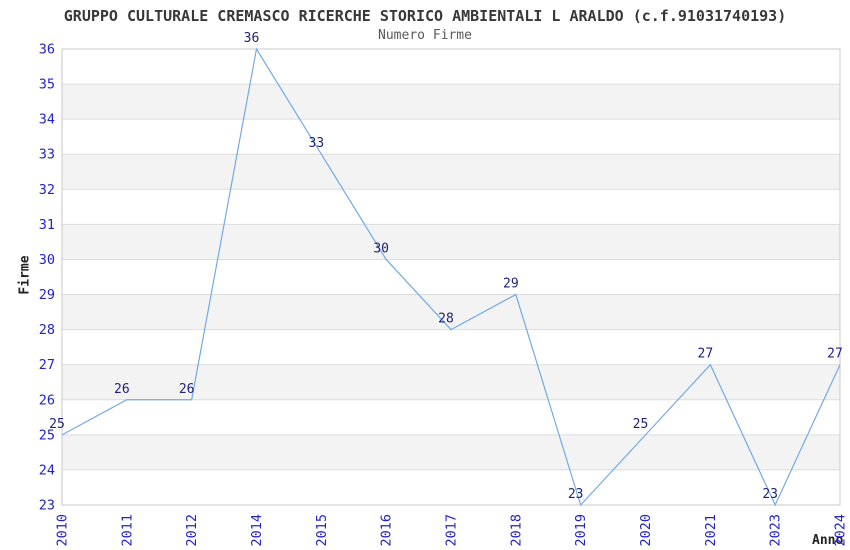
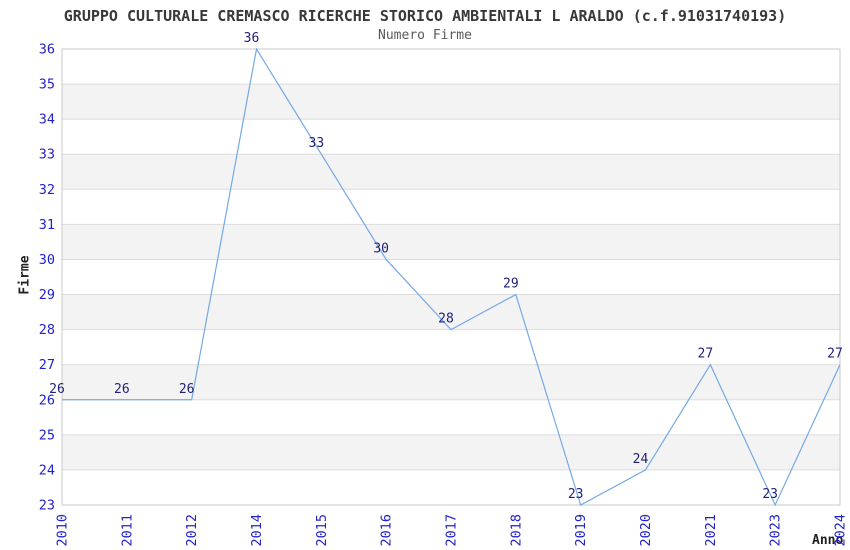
2010: 25 -> 26
2020: 25 -> 24
